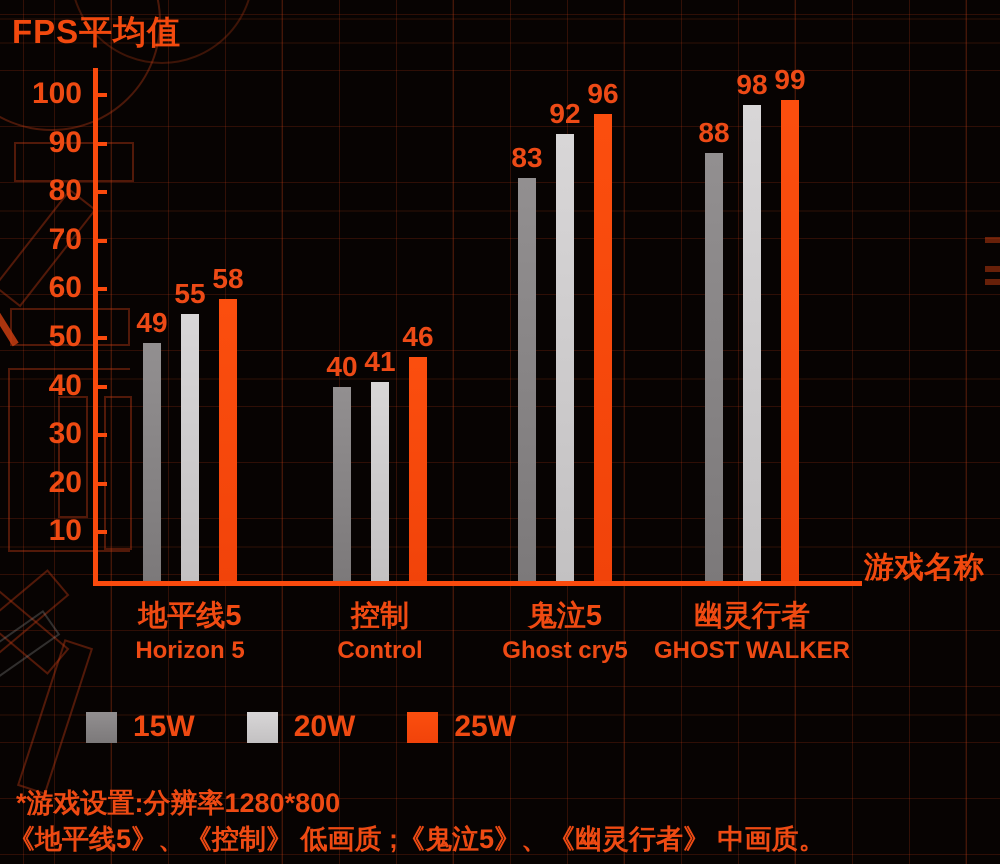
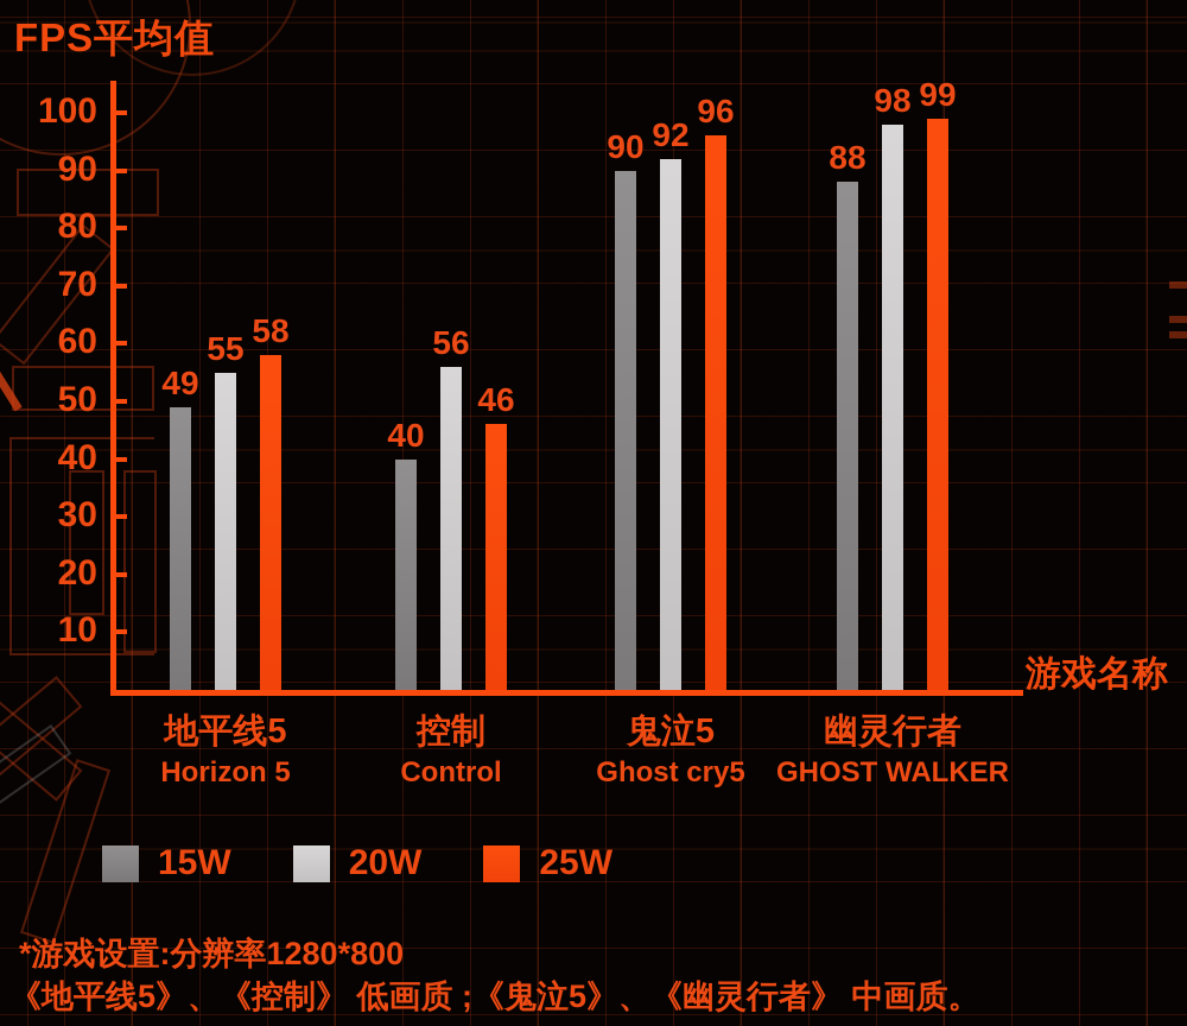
20W/控制: 41 -> 56
15W/鬼泣5: 83 -> 90
